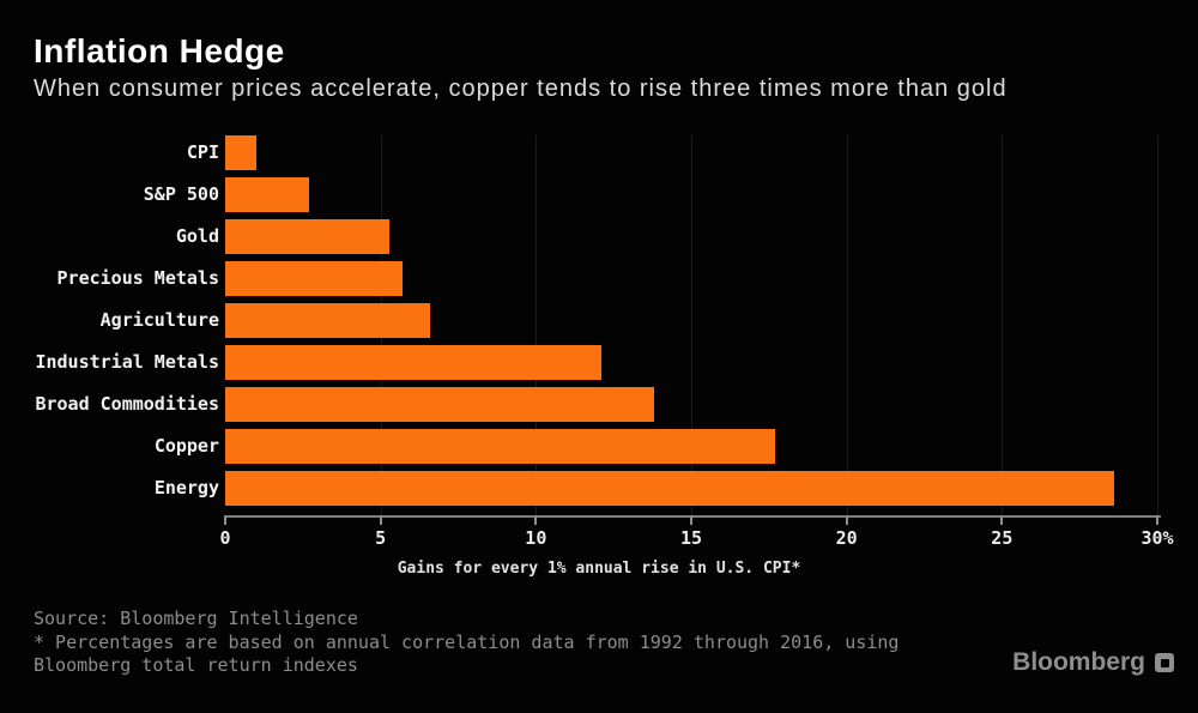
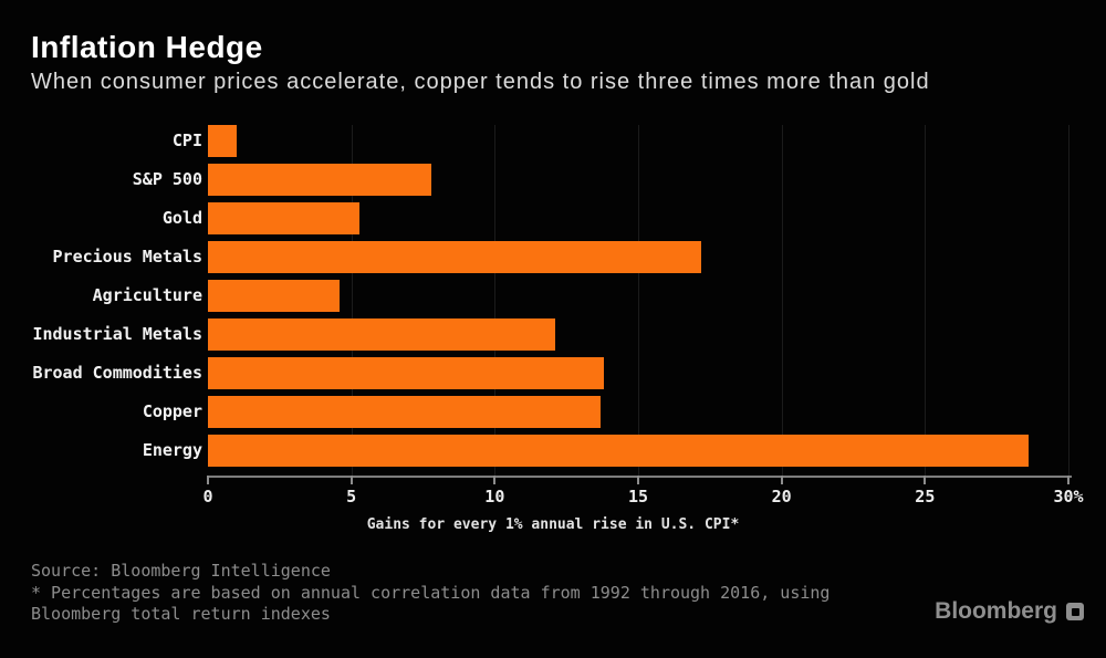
S&P 500: 2.7% -> 7.8%
Precious Metals: 5.7% -> 17.2%
Agriculture: 6.6% -> 4.6%
Copper: 17.7% -> 13.7%
